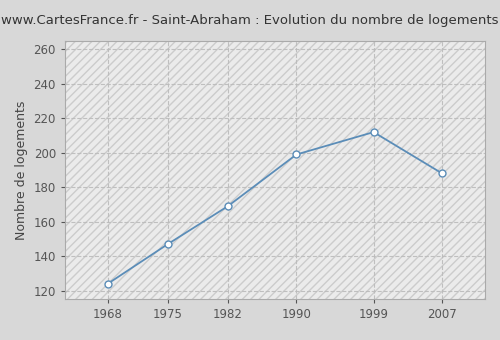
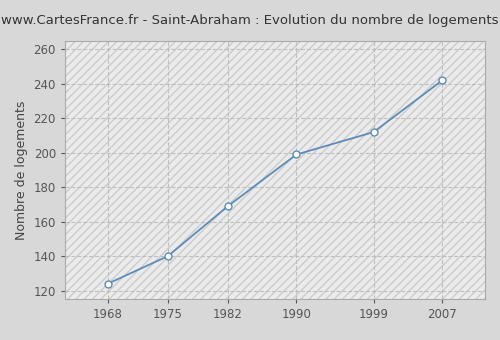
1975: 147 -> 140
2007: 188 -> 242
